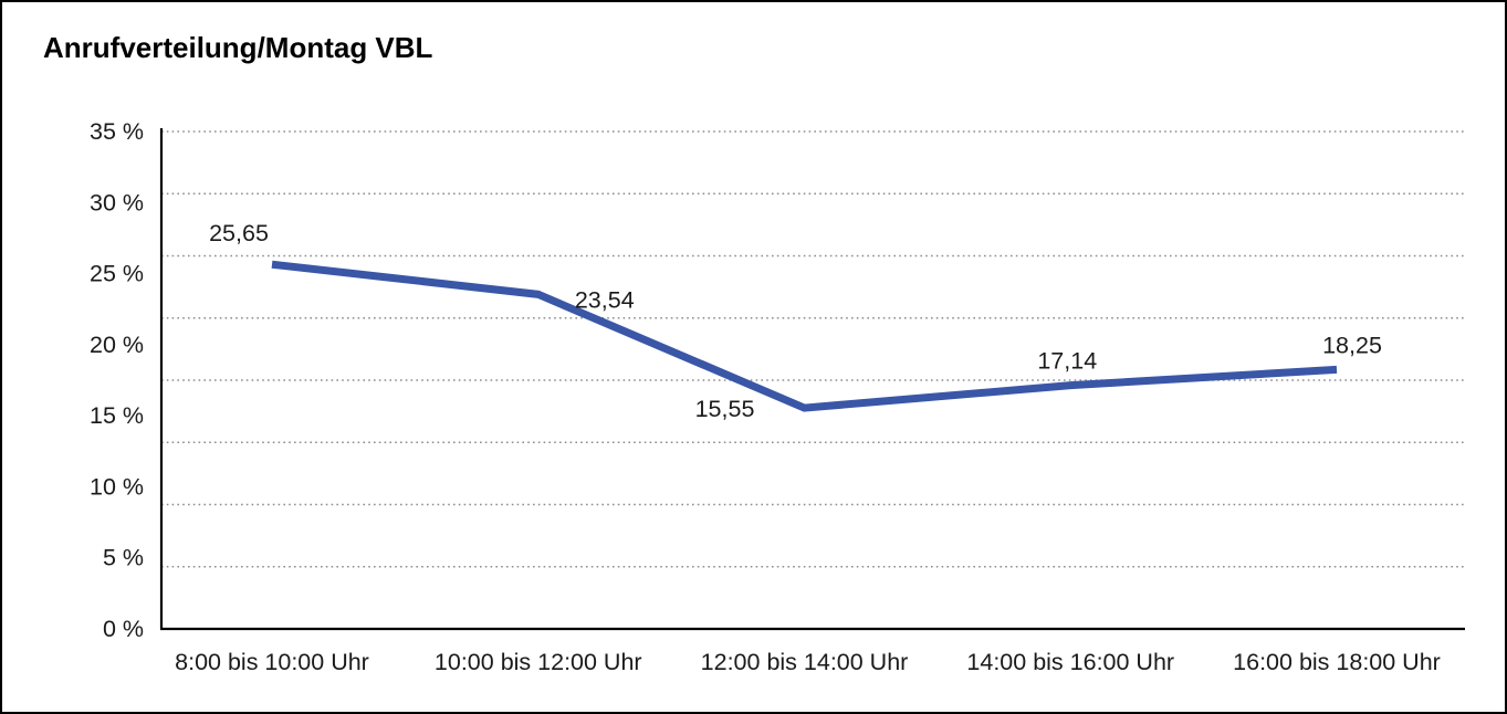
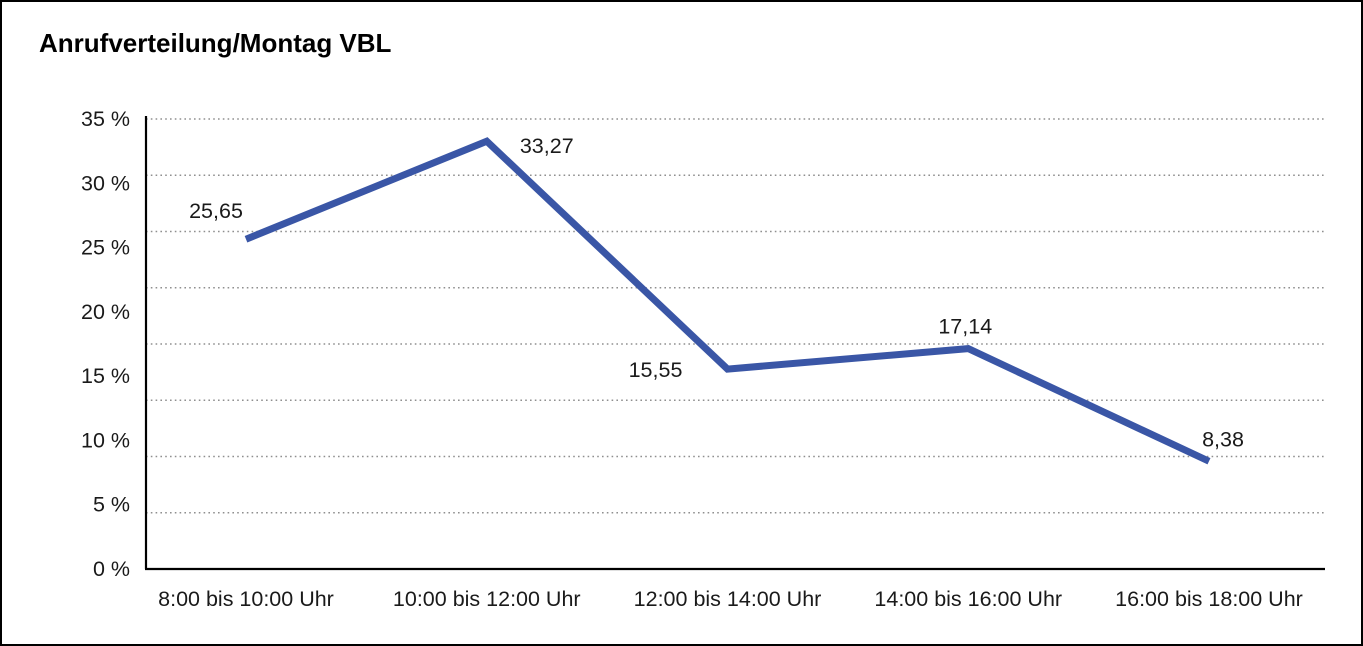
10:00 bis 12:00 Uhr: 23,54 -> 33,27
16:00 bis 18:00 Uhr: 18,25 -> 8,38
